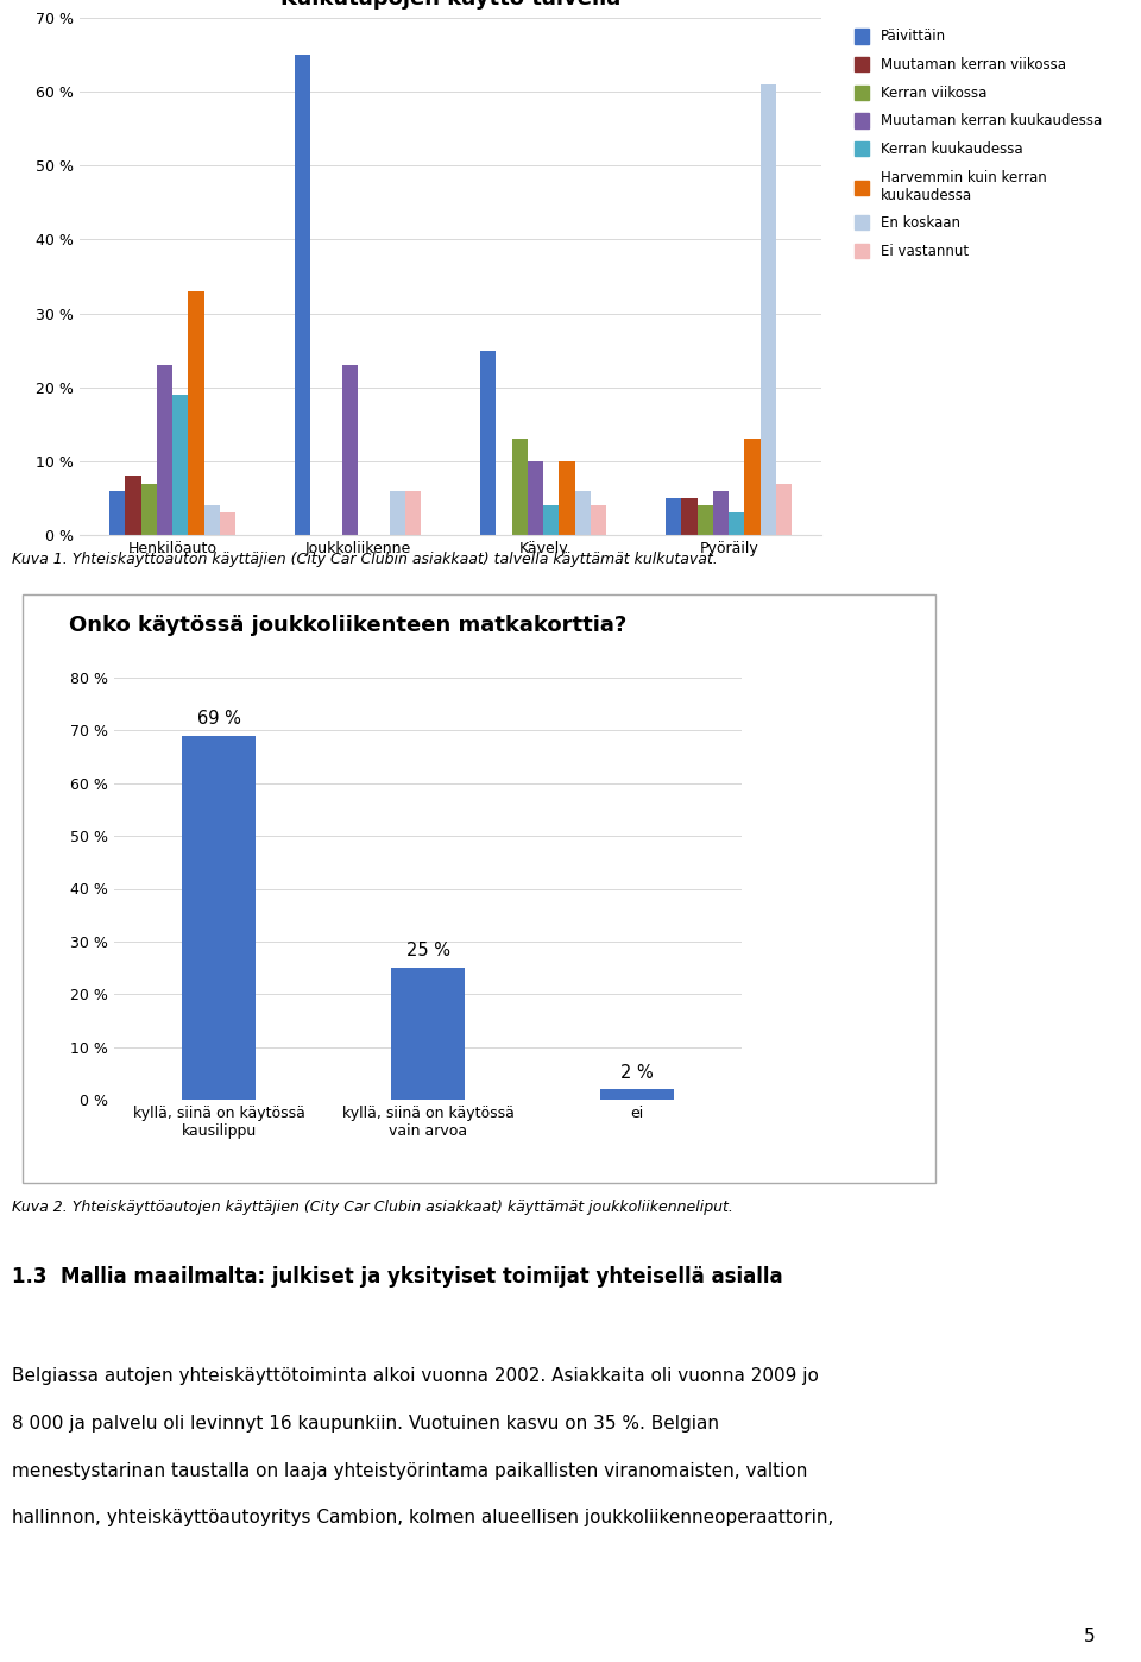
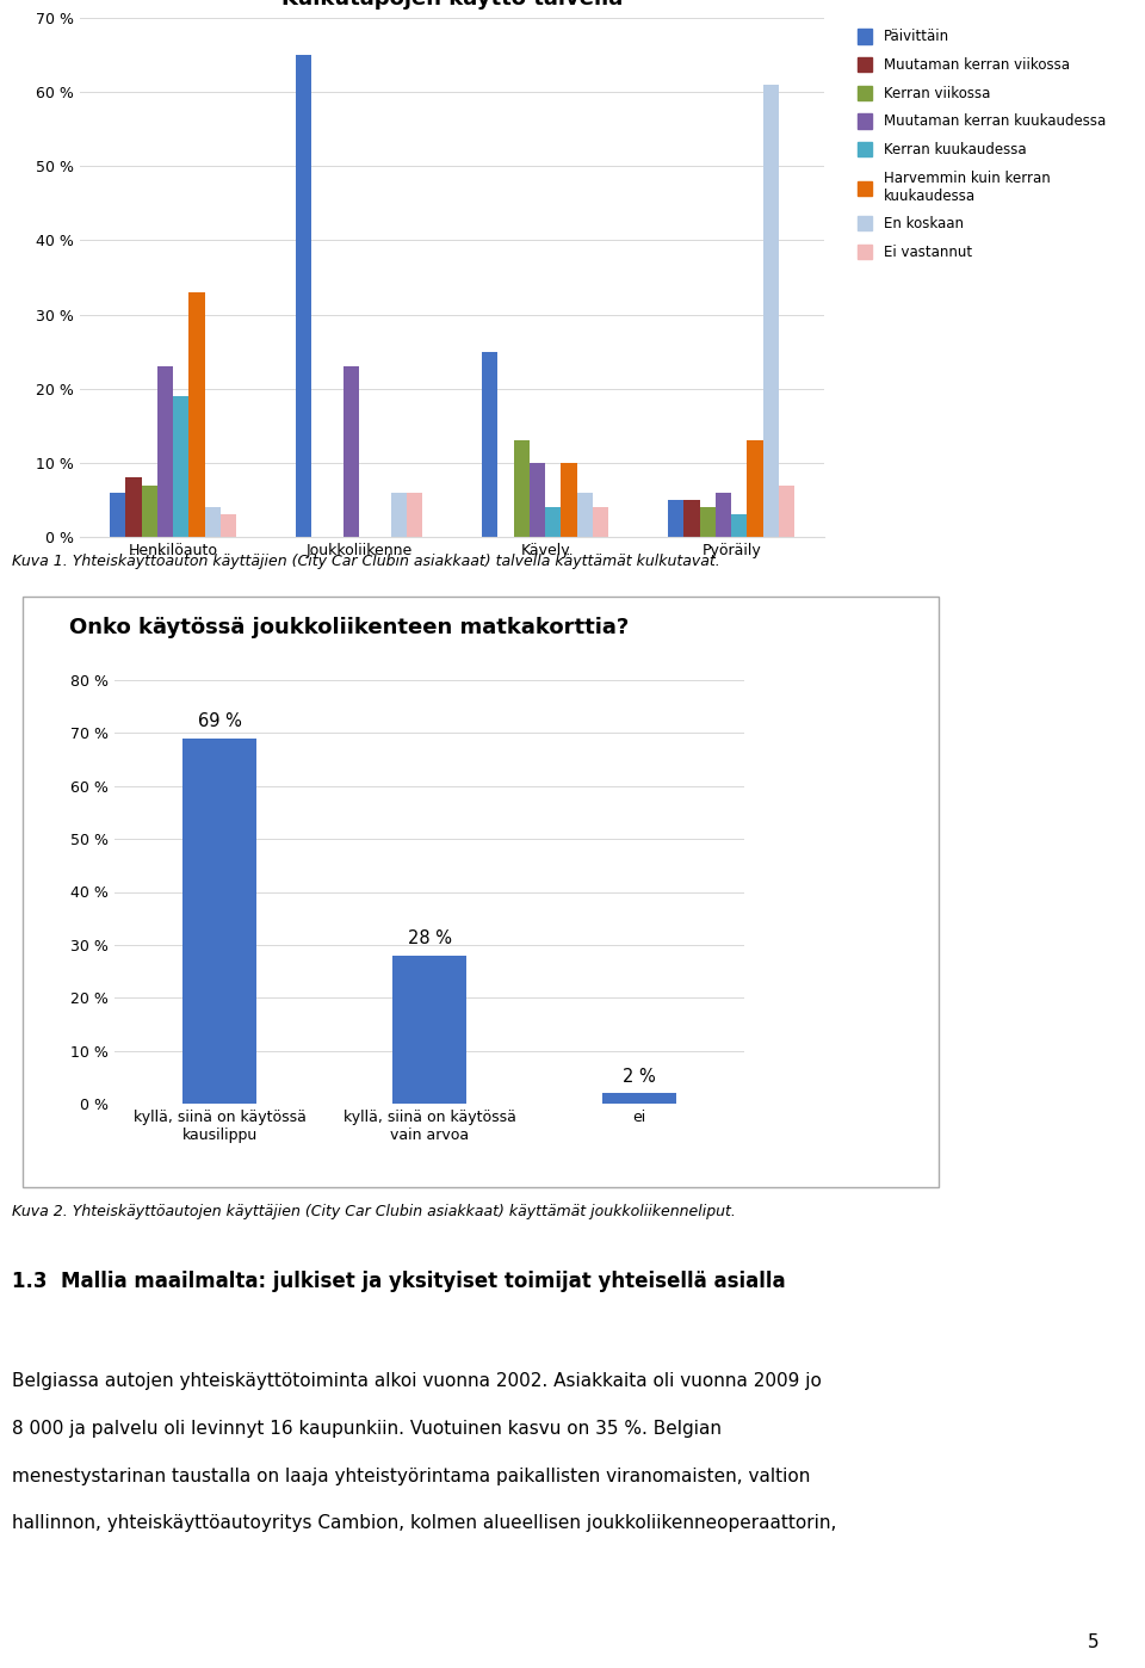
kyllä, siinä on käytössä vain arvoa: 25 -> 28
